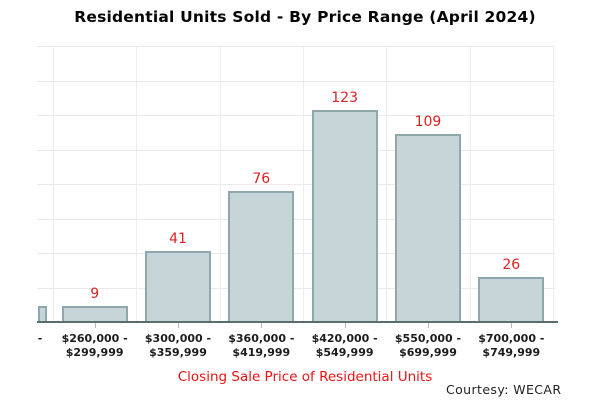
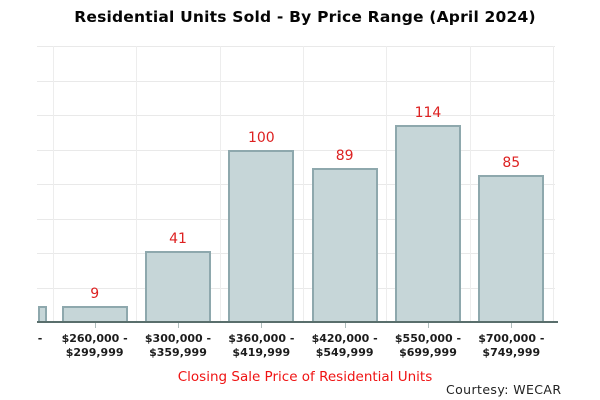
$360,000 - $419,999: 76 -> 100
$420,000 - $549,999: 123 -> 89
$550,000 - $699,999: 109 -> 114
$700,000 - $749,999: 26 -> 85
